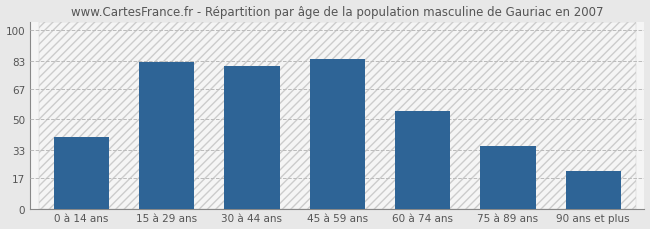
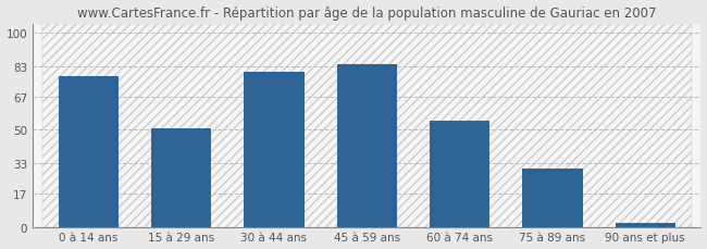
0 à 14 ans: 40 -> 78
15 à 29 ans: 82 -> 51
75 à 89 ans: 35 -> 30
90 ans et plus: 21 -> 2
